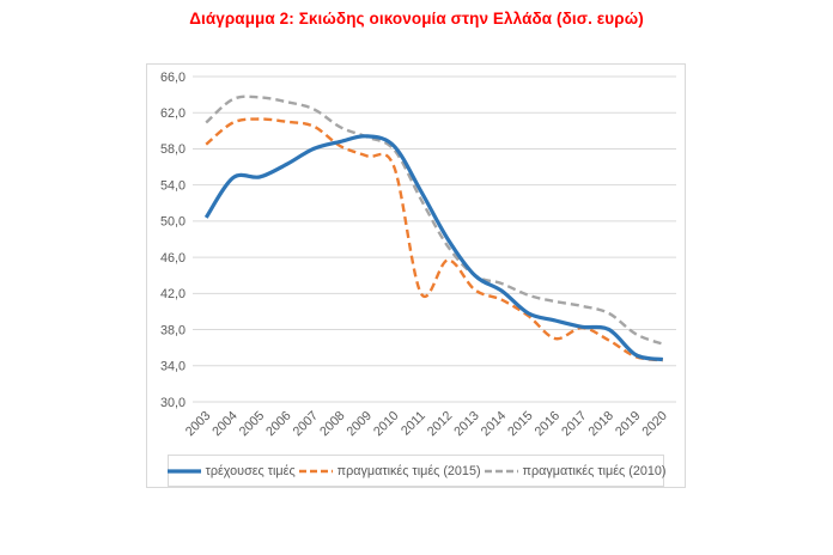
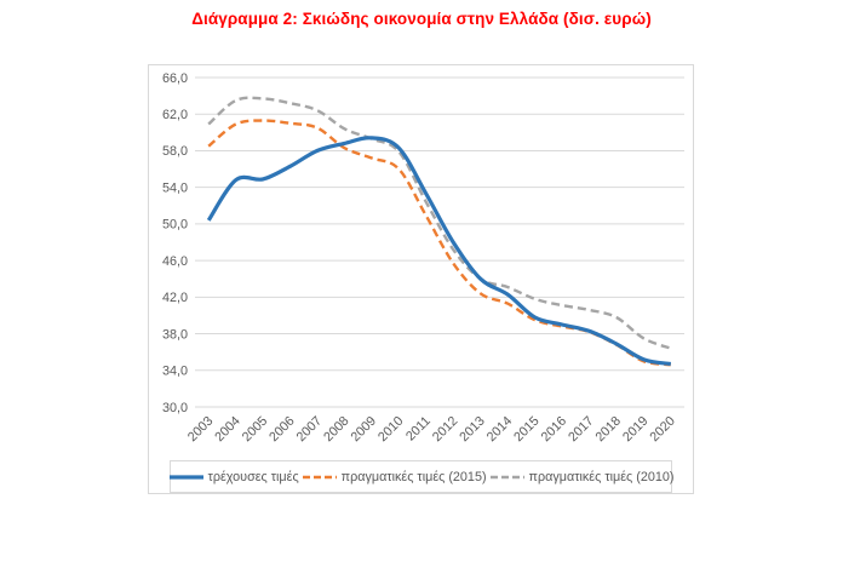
πραγματικές τιμές (2015)/2011: 42 -> 51
πραγματικές τιμές (2015)/2016: 37 -> 39
τρέχουσες τιμές/2018: 38 -> 37
